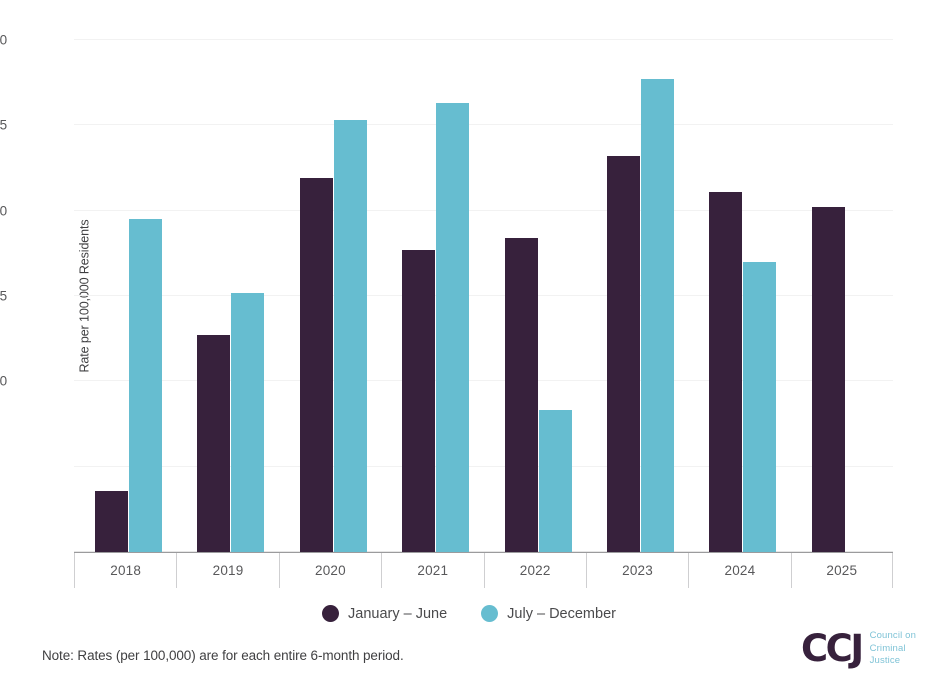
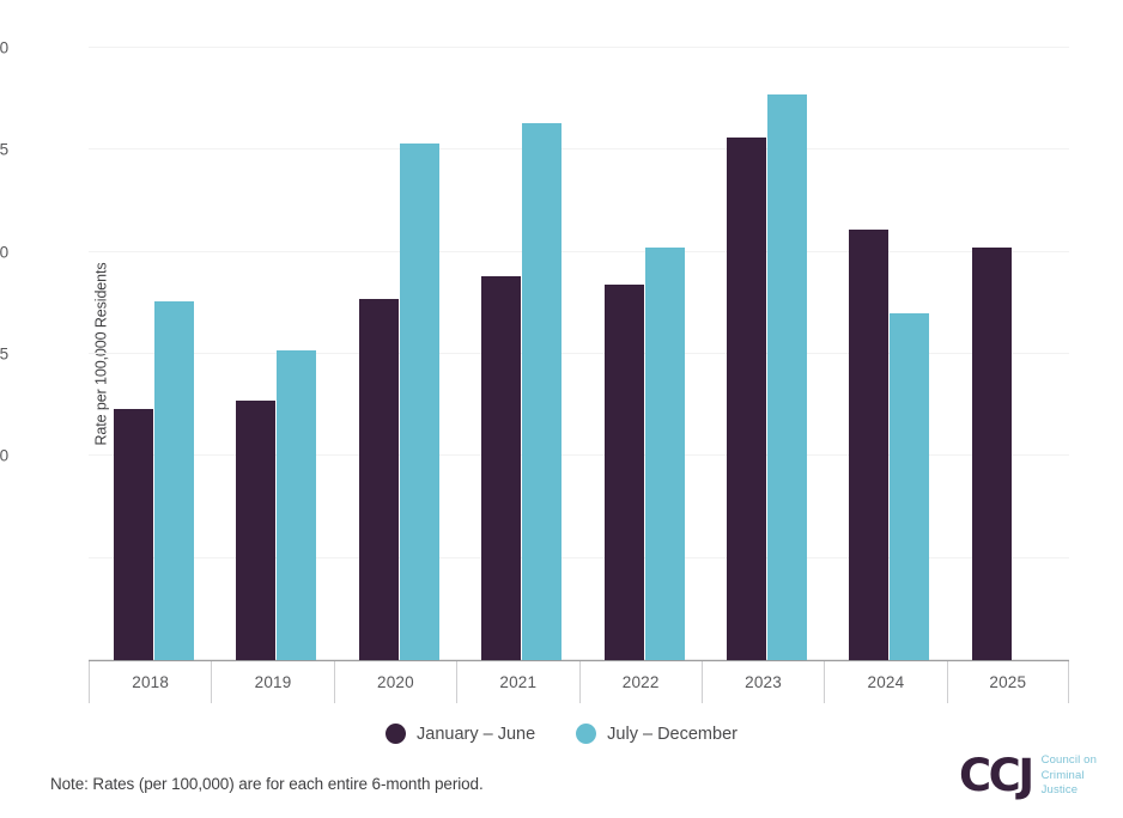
January – June/2018: 3.6 -> 12.3
July – December/2018: 19.5 -> 17.6
January – June/2020: 21.9 -> 17.7
January – June/2021: 17.7 -> 18.8
July – December/2022: 8.3 -> 20.2
January – June/2023: 23.2 -> 25.6
